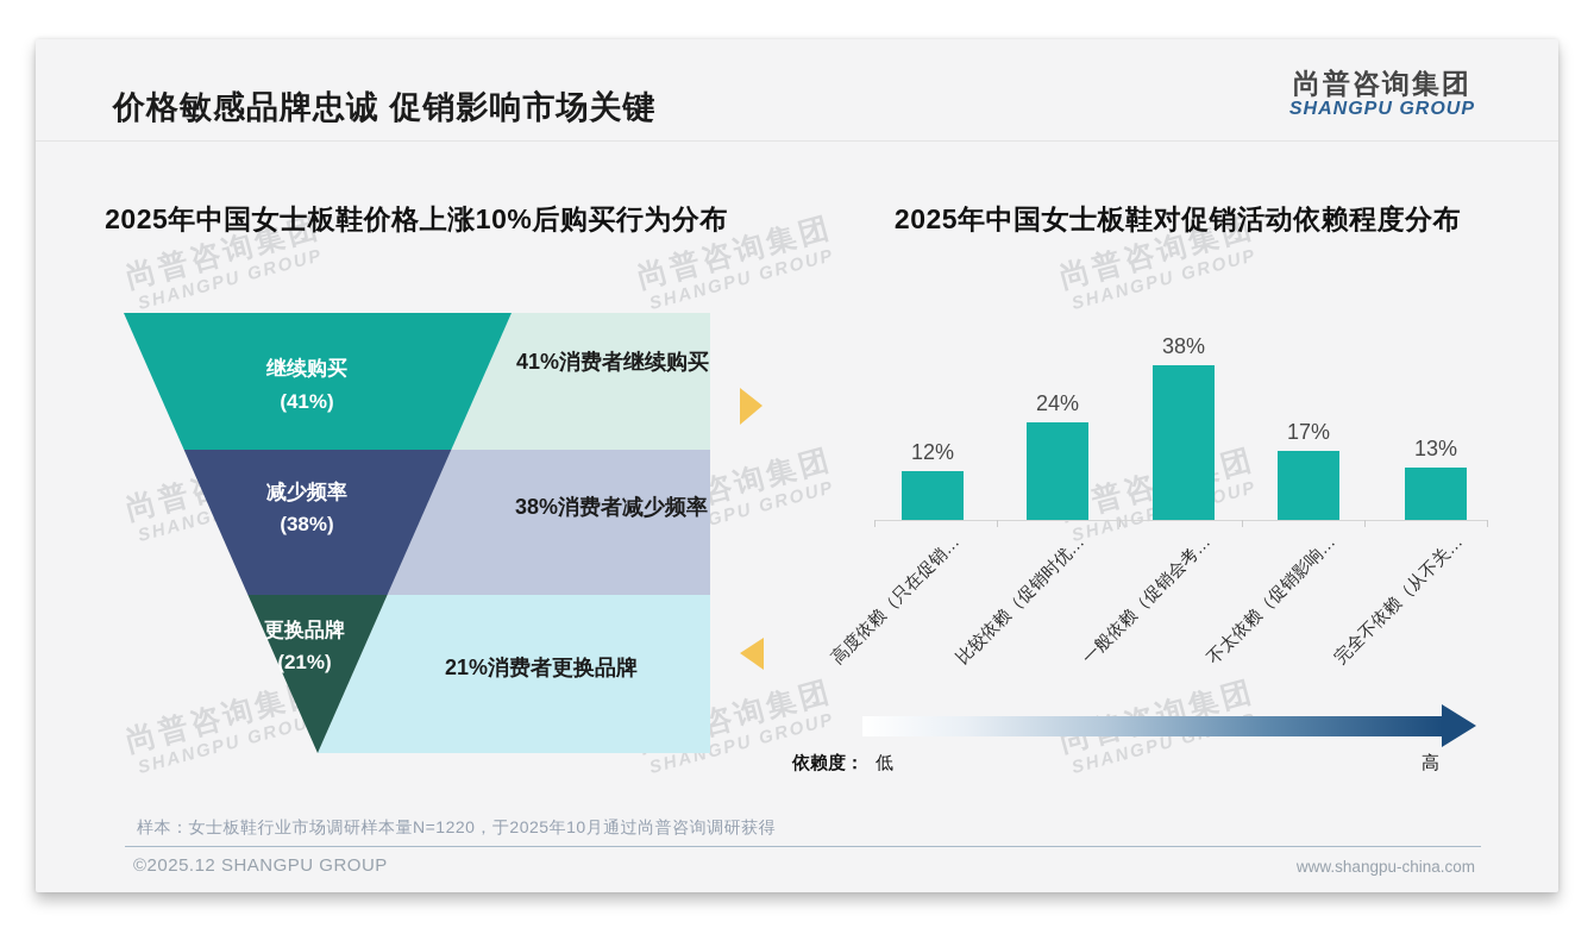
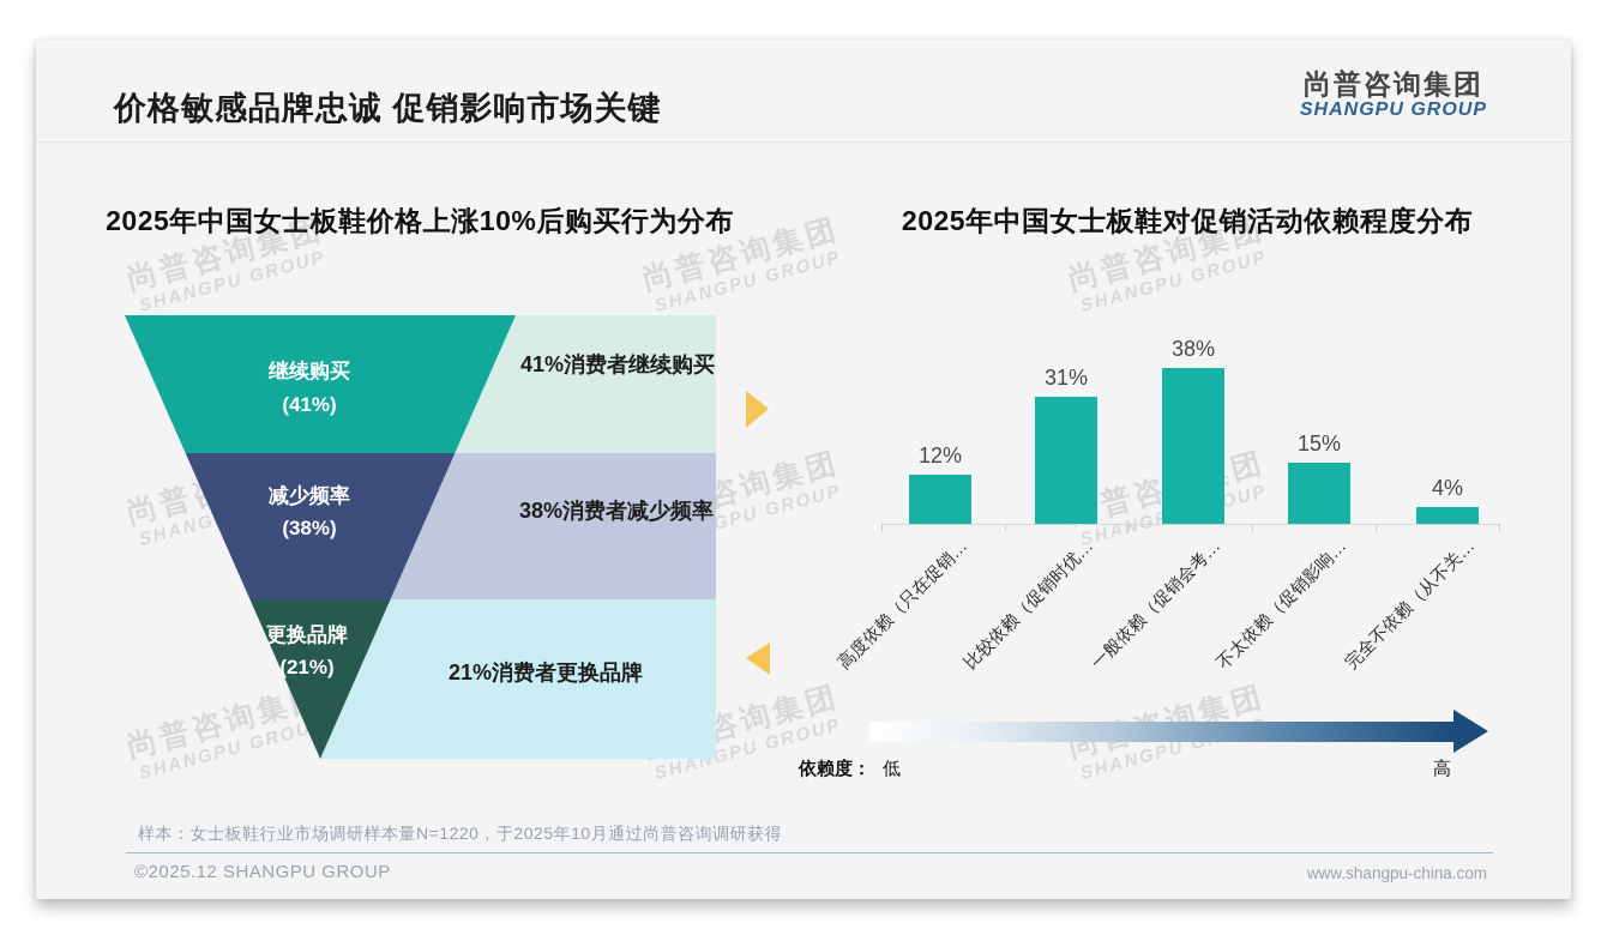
2025年中国女士板鞋对促销活动依赖程度分布/比较依赖（促销时优…: 24% -> 31%
2025年中国女士板鞋对促销活动依赖程度分布/不太依赖（促销影响…: 17% -> 15%
2025年中国女士板鞋对促销活动依赖程度分布/完全不依赖（从不关…: 13% -> 4%
